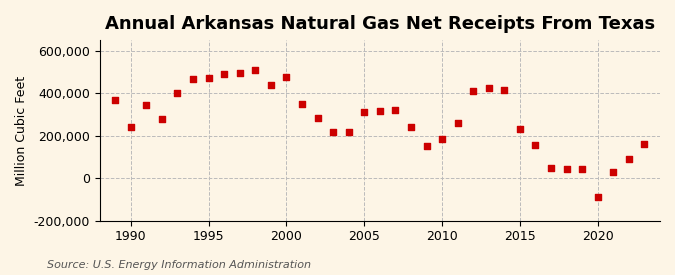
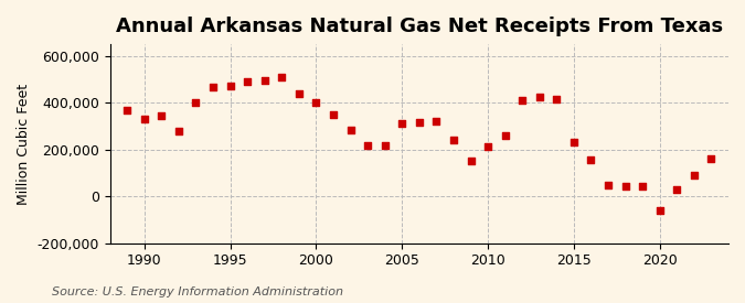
1990: 240,000 -> 330,000
2000: 475,000 -> 400,000
2010: 185,000 -> 215,000
2020: -90,000 -> -60,000
